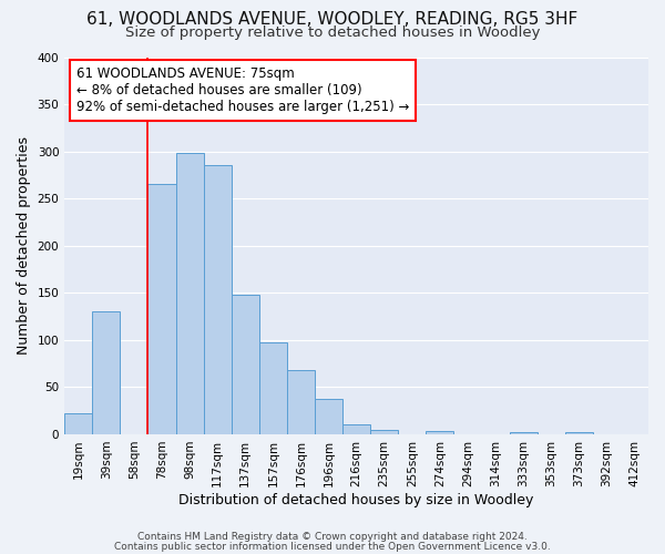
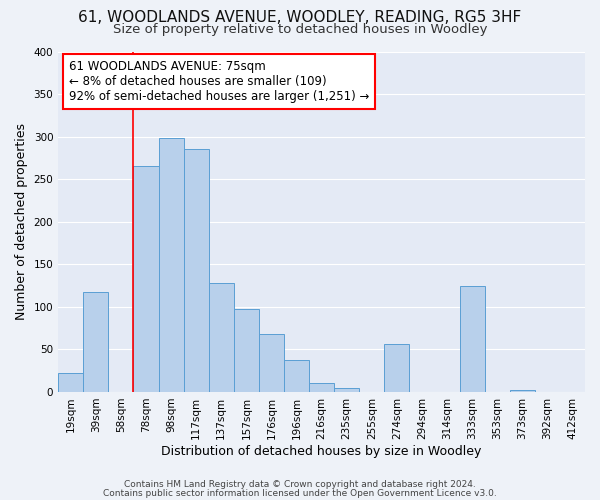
39sqm: 130 -> 118
137sqm: 148 -> 128
274sqm: 3 -> 56
333sqm: 2 -> 124
